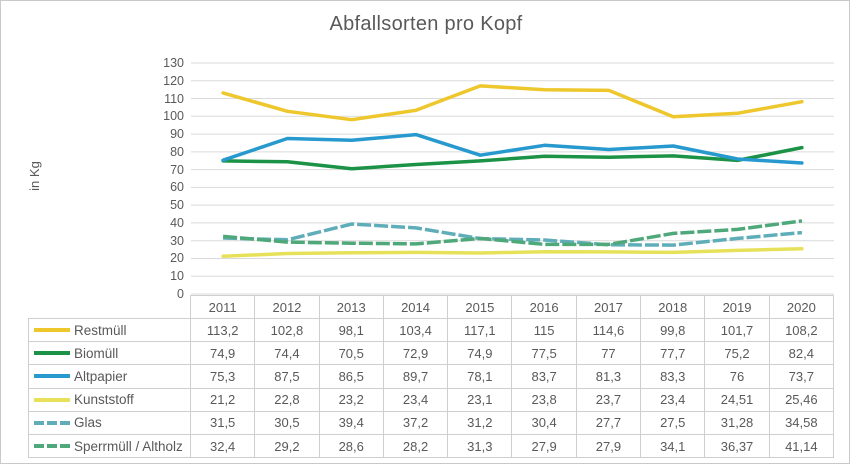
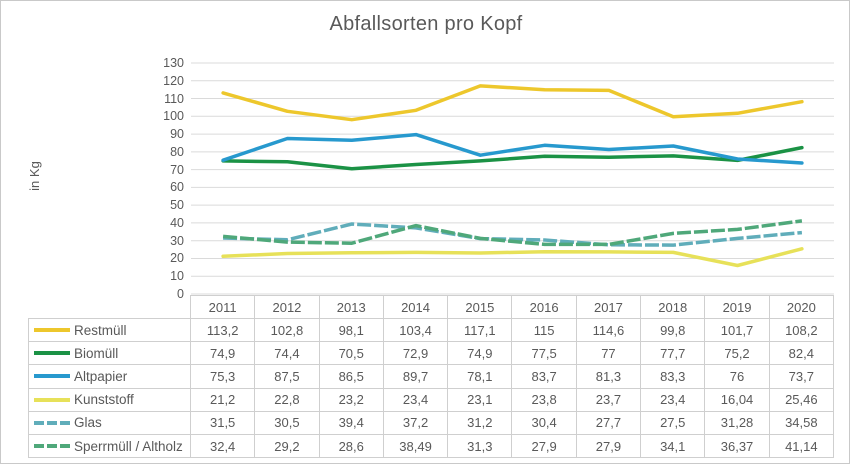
Sperrmüll / Altholz/2014: 28,2 -> 38,49
Kunststoff/2019: 24,51 -> 16,04
